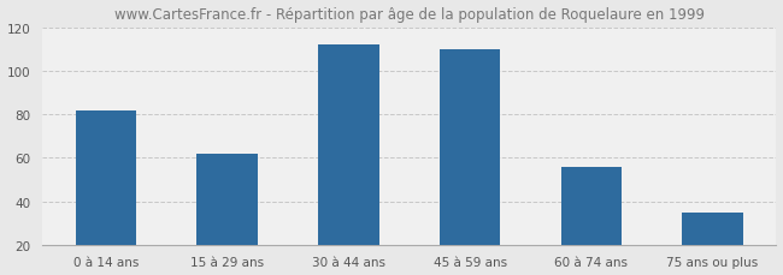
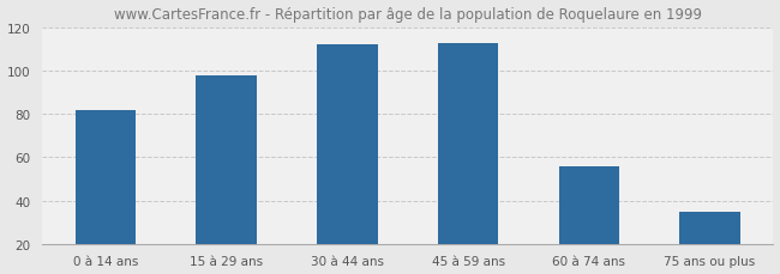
15 à 29 ans: 62 -> 98
45 à 59 ans: 110 -> 113
